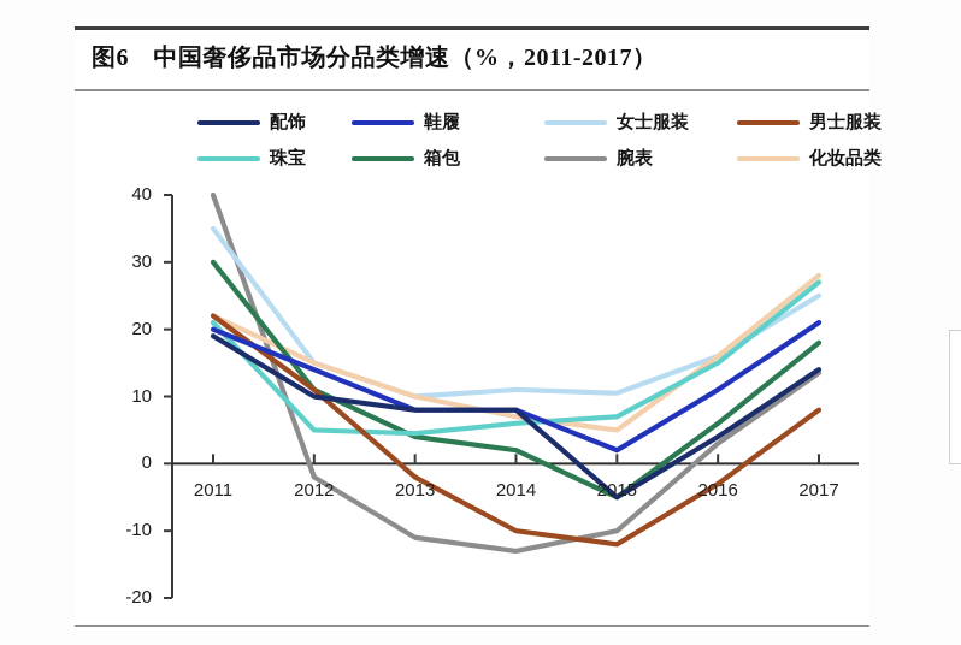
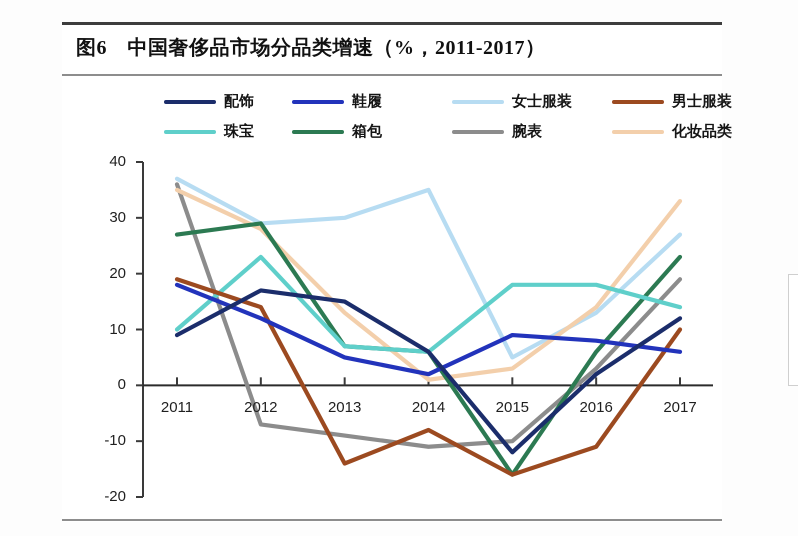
配饰/2011: 19 -> 9
鞋履/2011: 20 -> 18
女士服装/2011: 35 -> 37
男士服装/2011: 22 -> 19
珠宝/2011: 21 -> 10
箱包/2011: 30 -> 27
腕表/2011: 40 -> 36
化妆品类/2011: 22 -> 35
配饰/2012: 10 -> 17
鞋履/2012: 14 -> 12
女士服装/2012: 15 -> 29
男士服装/2012: 11 -> 14
珠宝/2012: 5 -> 23
箱包/2012: 11 -> 29
腕表/2012: -2 -> -7
化妆品类/2012: 15 -> 28
配饰/2013: 8 -> 15
鞋履/2013: 8 -> 5
女士服装/2013: 10 -> 30
男士服装/2013: -2 -> -14
珠宝/2013: 4 -> 7
箱包/2013: 4 -> 7
腕表/2013: -11 -> -9
化妆品类/2013: 10 -> 13
配饰/2014: 8 -> 6
鞋履/2014: 8 -> 2
女士服装/2014: 11 -> 35
男士服装/2014: -10 -> -8
箱包/2014: 2 -> 6
腕表/2014: -13 -> -11
化妆品类/2014: 7 -> 1
配饰/2015: -5 -> -12
鞋履/2015: 2 -> 9
女士服装/2015: 10 -> 5
男士服装/2015: -12 -> -16
珠宝/2015: 7 -> 18
箱包/2015: -5 -> -16
化妆品类/2015: 5 -> 3
配饰/2016: 4 -> 2
鞋履/2016: 11 -> 8
女士服装/2016: 16 -> 13
男士服装/2016: -3 -> -11
珠宝/2016: 15 -> 18
化妆品类/2016: 16 -> 14
配饰/2017: 14 -> 12
鞋履/2017: 21 -> 6
女士服装/2017: 25 -> 27
男士服装/2017: 8 -> 10
珠宝/2017: 27 -> 14
箱包/2017: 18 -> 23
腕表/2017: 14 -> 19
化妆品类/2017: 28 -> 33
